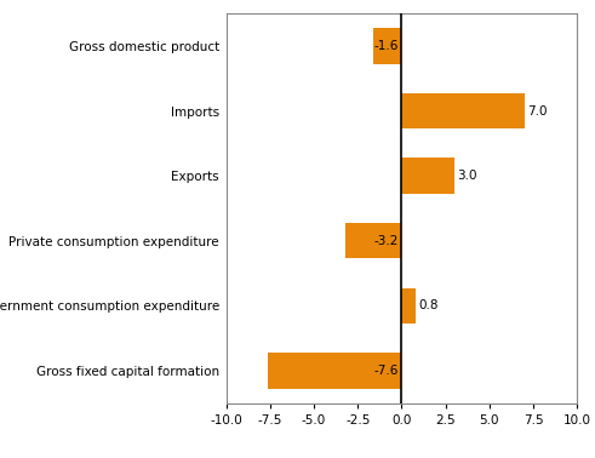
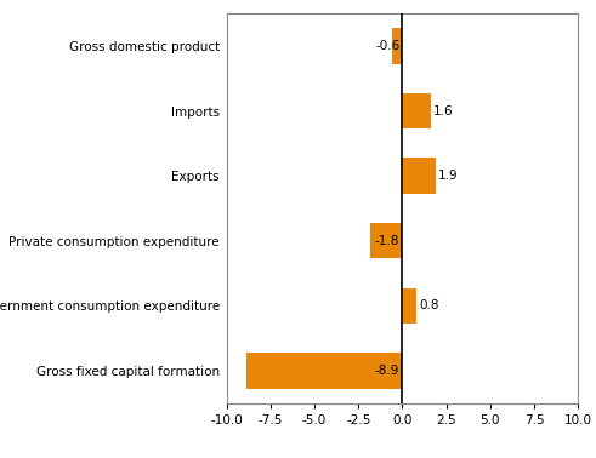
Gross domestic product: -1.6 -> -0.6
Imports: 7.0 -> 1.6
Exports: 3.0 -> 1.9
Private consumption expenditure: -3.2 -> -1.8
Gross fixed capital formation: -7.6 -> -8.9
